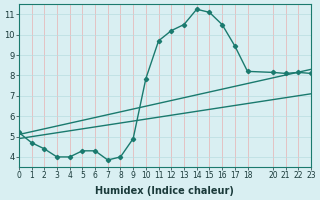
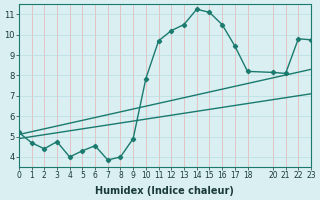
3: 4.00 -> 4.75
6: 4.30 -> 4.55
22: 8.15 -> 9.80
23: 8.10 -> 9.75
